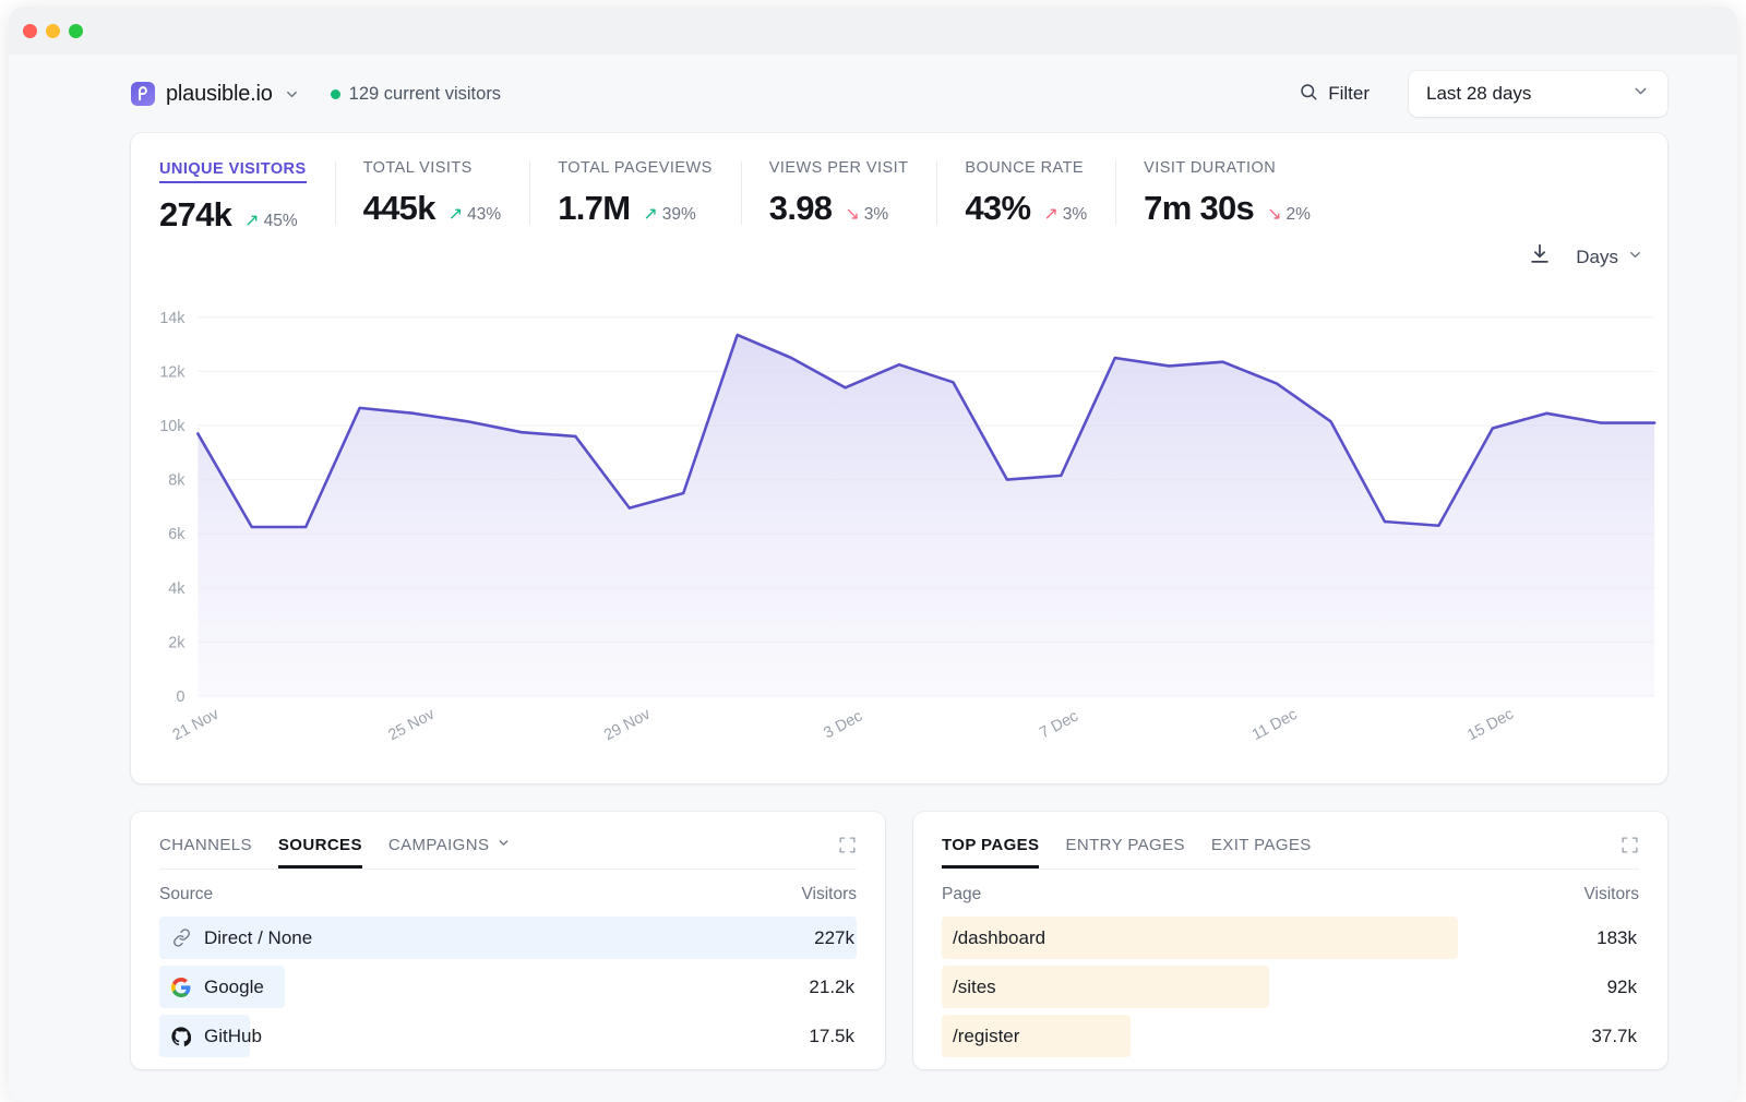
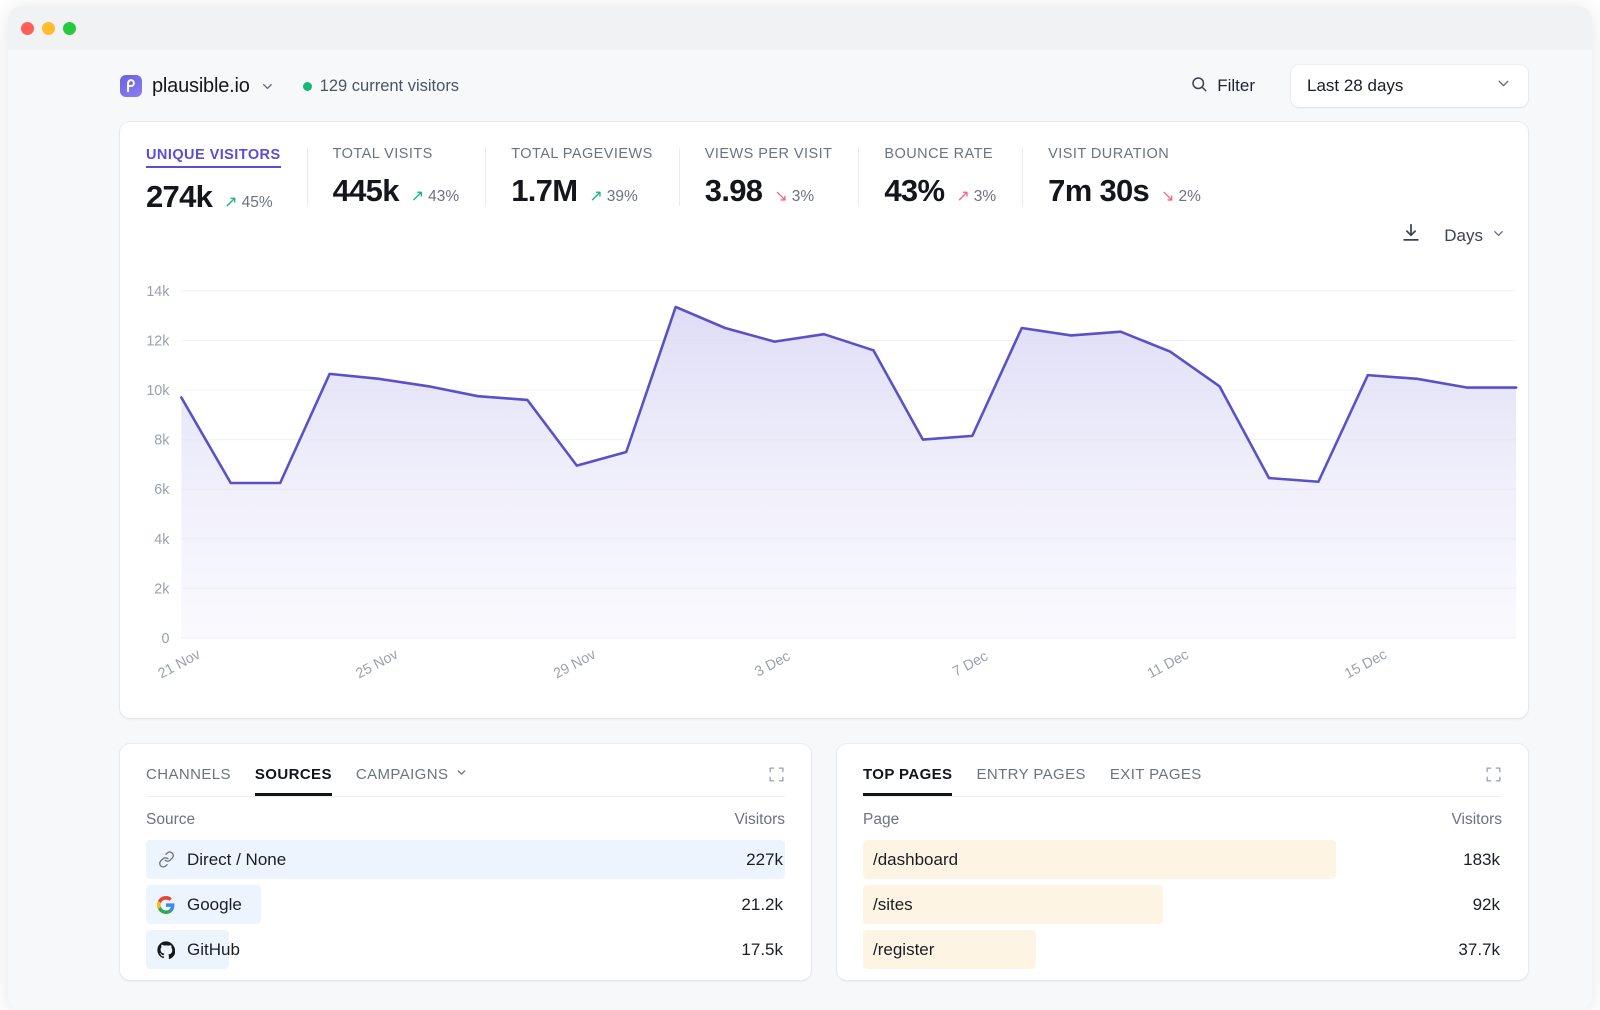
3 Dec: 11.4k -> 12.0k
15 Dec: 9.9k -> 10.6k
